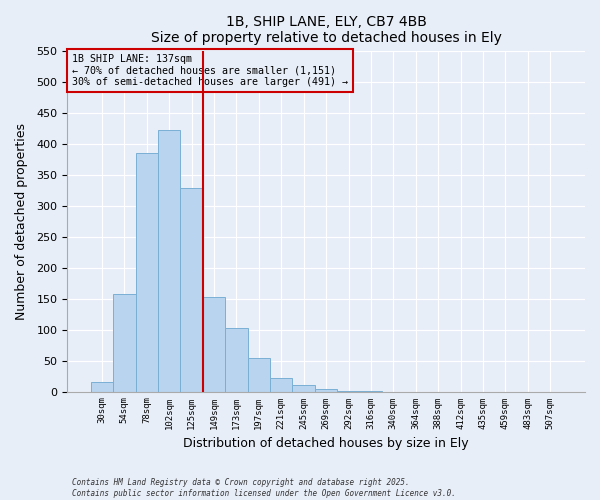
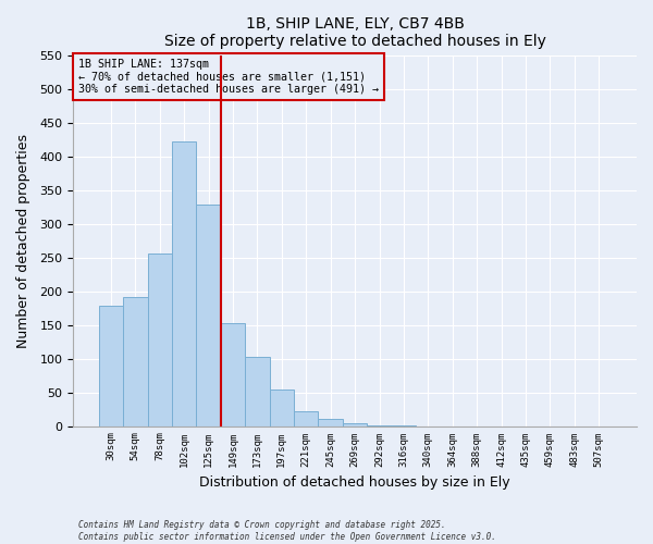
30sqm: 15 -> 178
54sqm: 158 -> 192
78sqm: 385 -> 256
